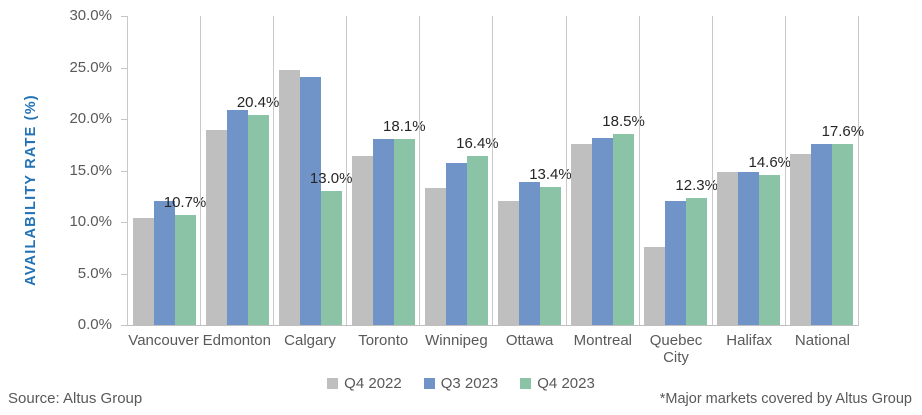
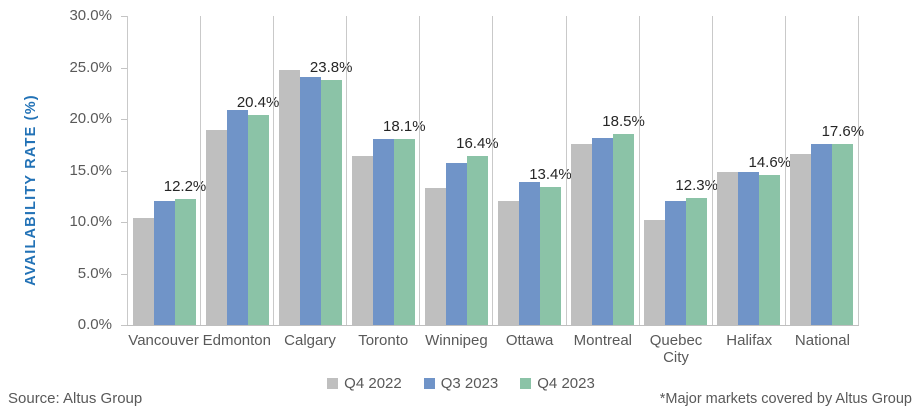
Q4 2023/Vancouver: 10.7% -> 12.2%
Q4 2023/Calgary: 13.0% -> 23.8%
Q4 2022/Quebec City: 7.6% -> 10.2%
